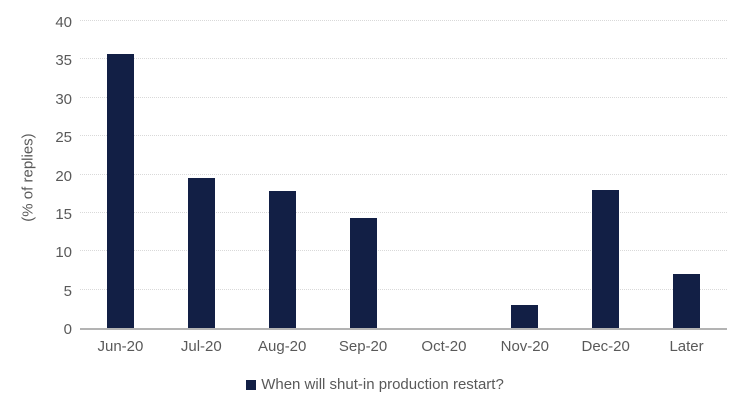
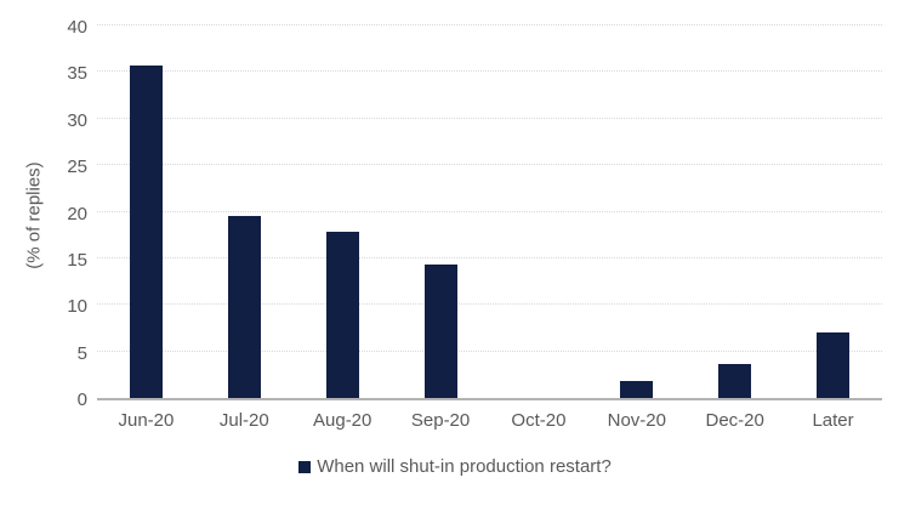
Nov-20: 3 -> 2
Dec-20: 18 -> 4
